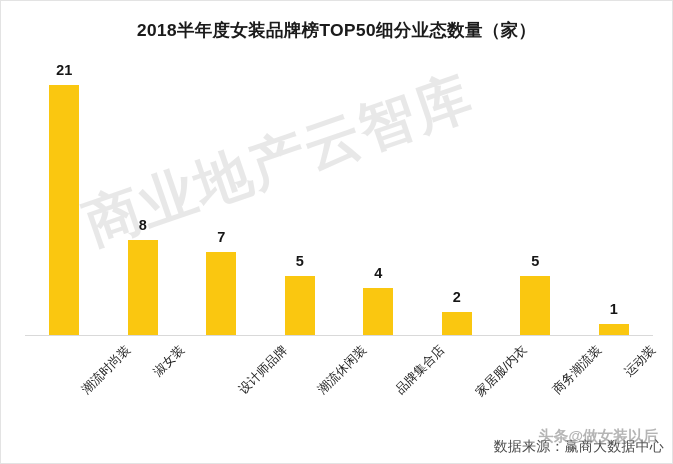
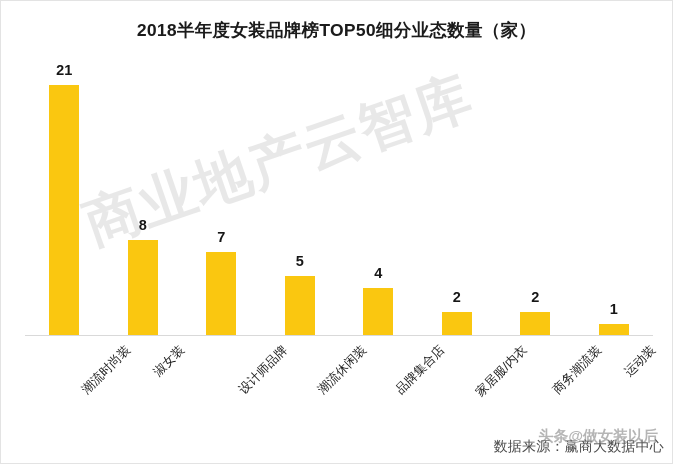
商务潮流装: 5 -> 2
